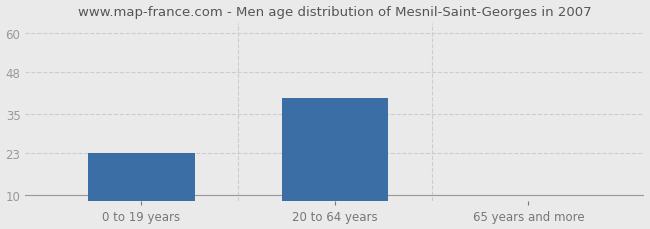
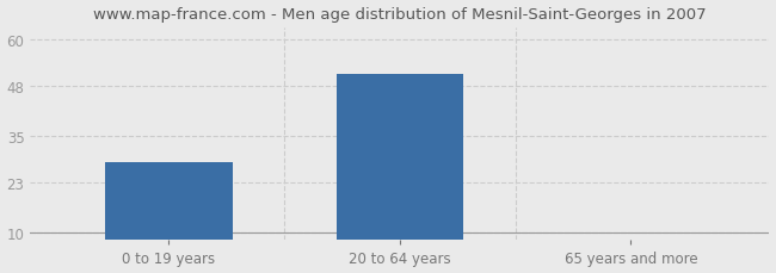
0 to 19 years: 23 -> 28
20 to 64 years: 40 -> 51
